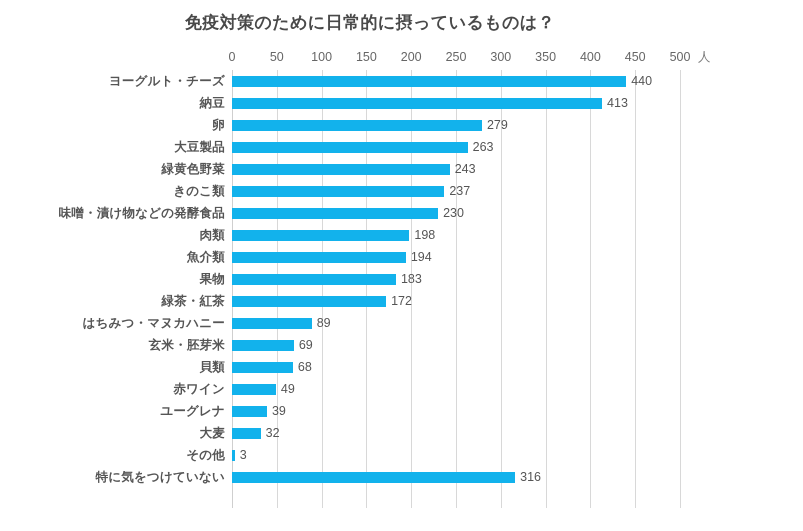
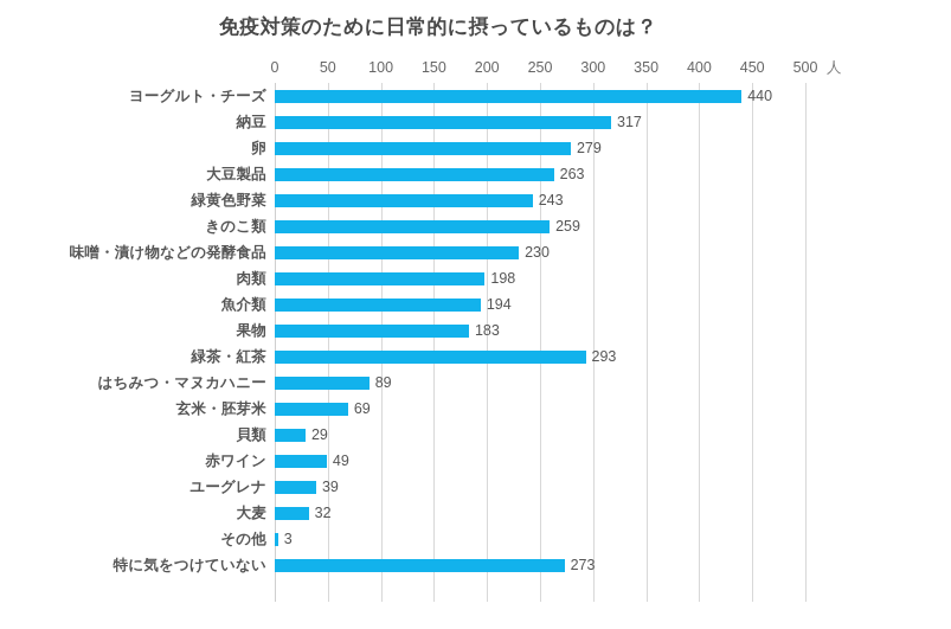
納豆: 413 -> 317
きのこ類: 237 -> 259
緑茶・紅茶: 172 -> 293
貝類: 68 -> 29
特に気をつけていない: 316 -> 273
